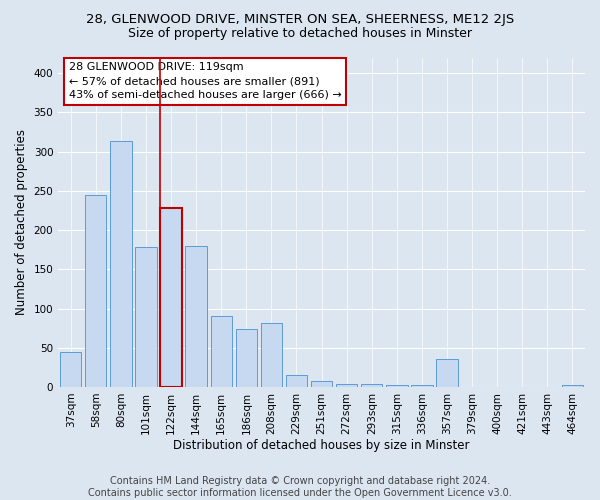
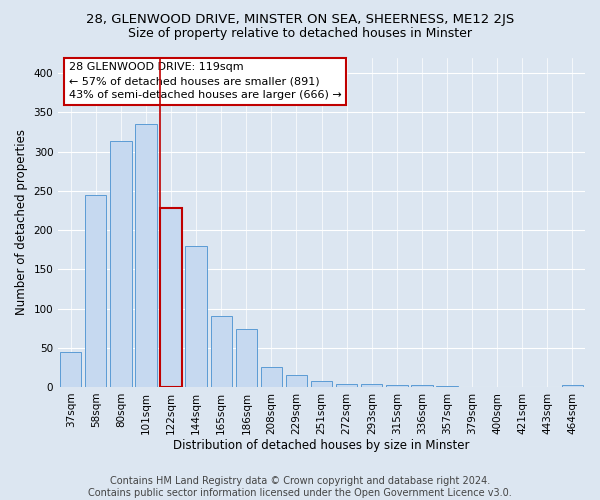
101sqm: 178 -> 335
208sqm: 82 -> 25
357sqm: 36 -> 1
